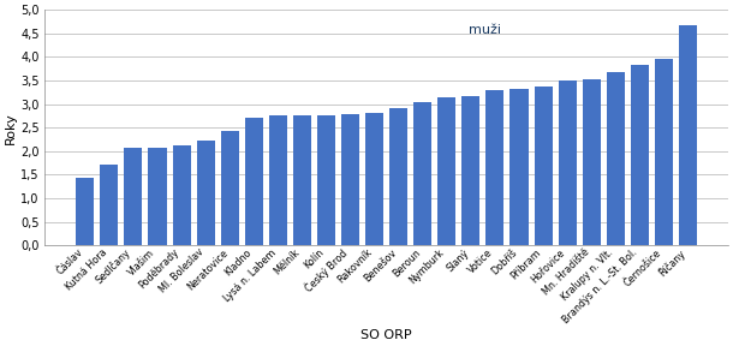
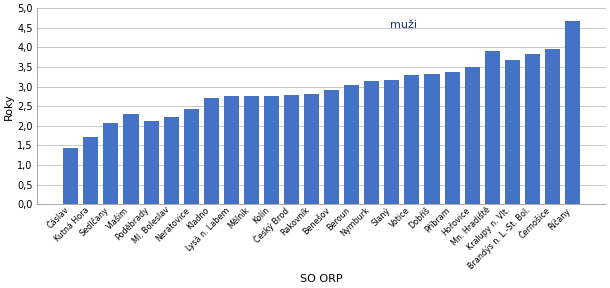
Vlašim: 2,08 -> 2,30
Mn. Hradiště: 3,52 -> 3,90
